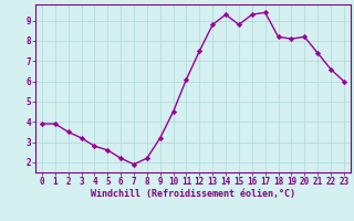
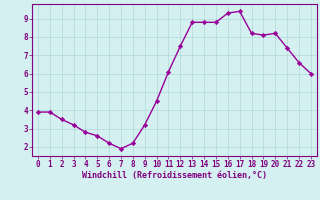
14: 9.3 -> 8.8
